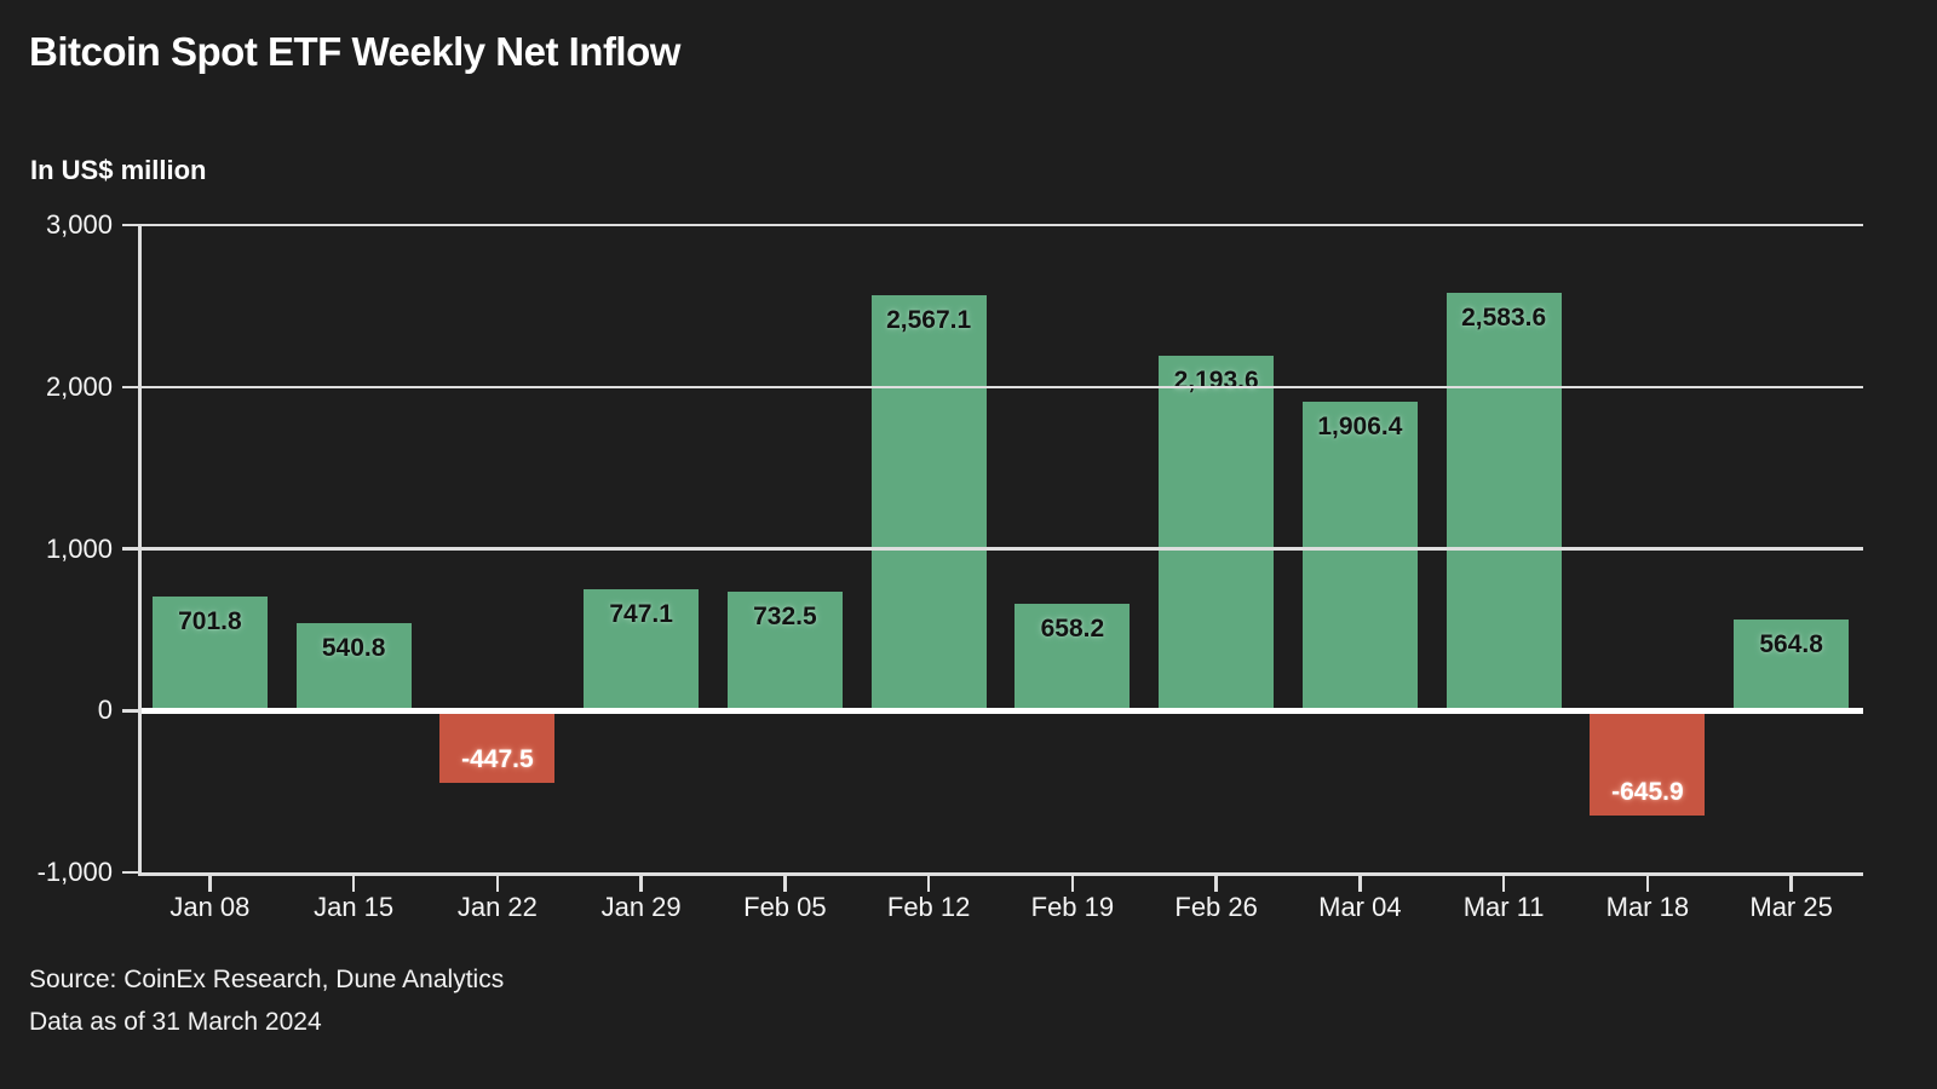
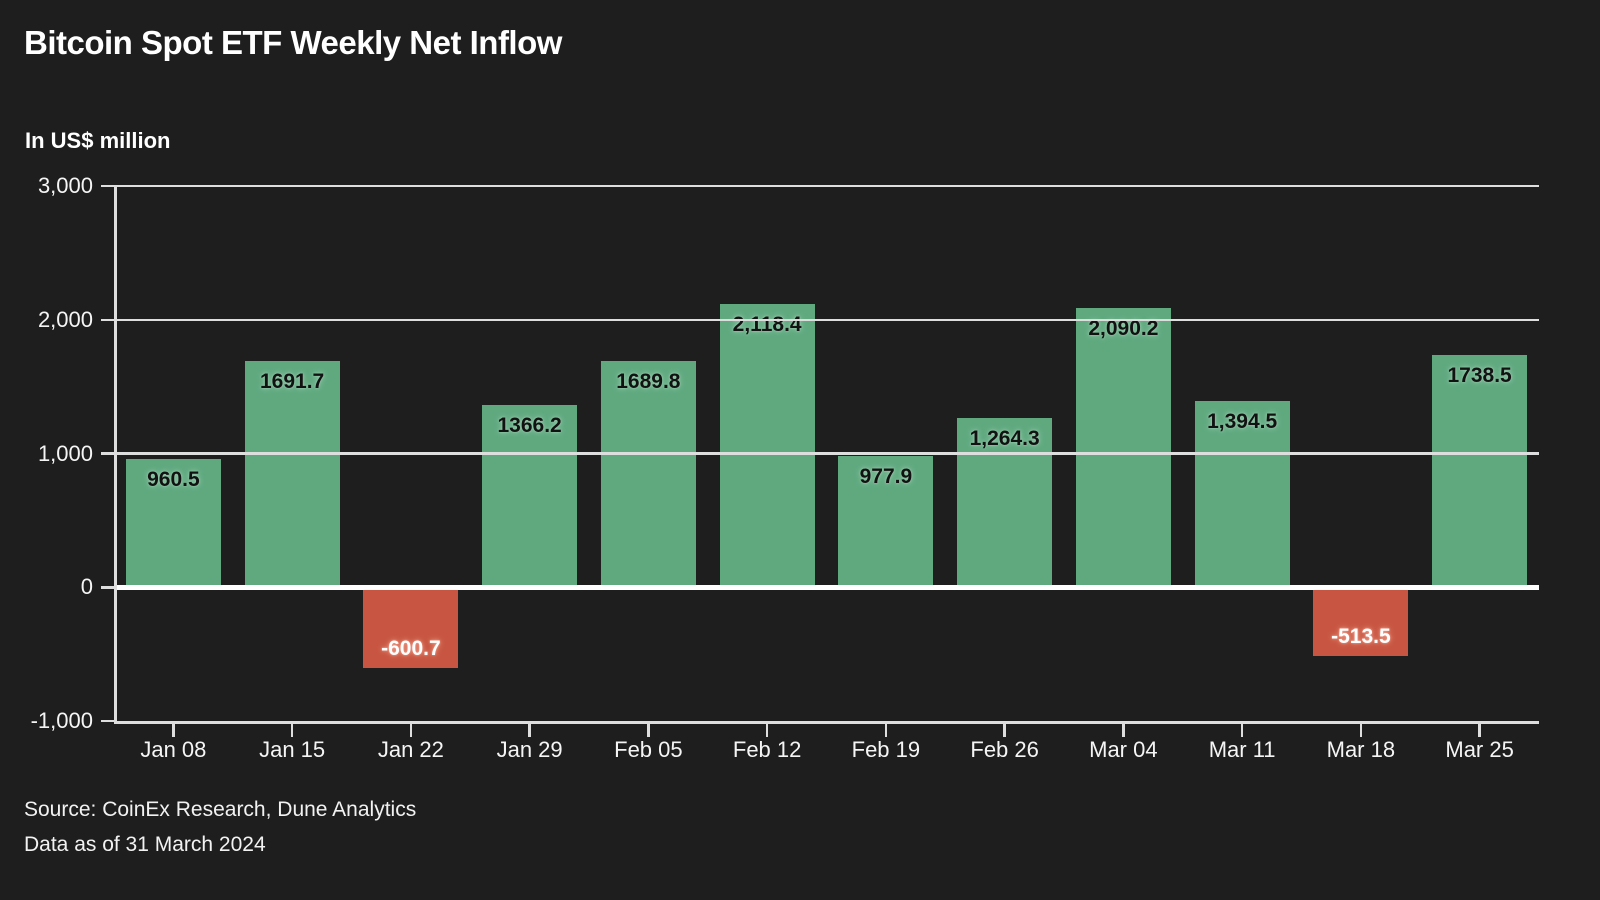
Jan 08: 701.8 -> 960.5
Jan 15: 540.8 -> 1691.7
Jan 22: -447.5 -> -600.7
Jan 29: 747.1 -> 1366.2
Feb 05: 732.5 -> 1689.8
Feb 12: 2,567.1 -> 2,118.4
Feb 19: 658.2 -> 977.9
Feb 26: 2,193.6 -> 1,264.3
Mar 04: 1,906.4 -> 2,090.2
Mar 11: 2,583.6 -> 1,394.5
Mar 18: -645.9 -> -513.5
Mar 25: 564.8 -> 1738.5
